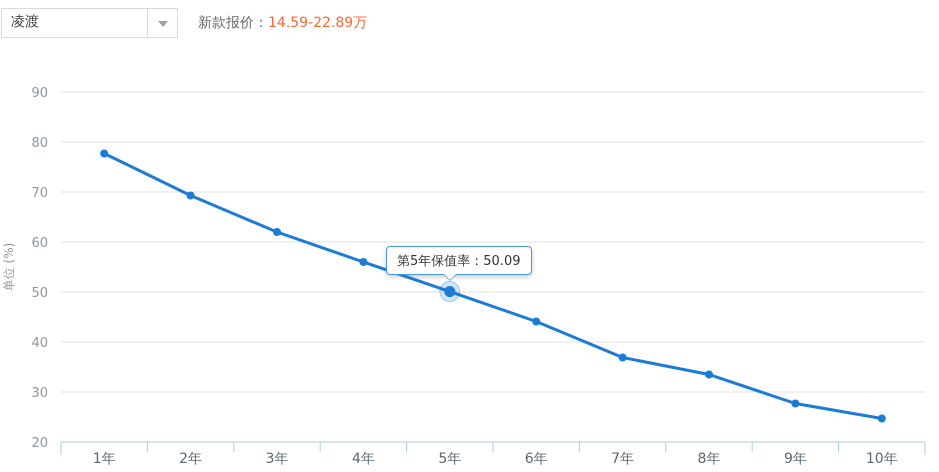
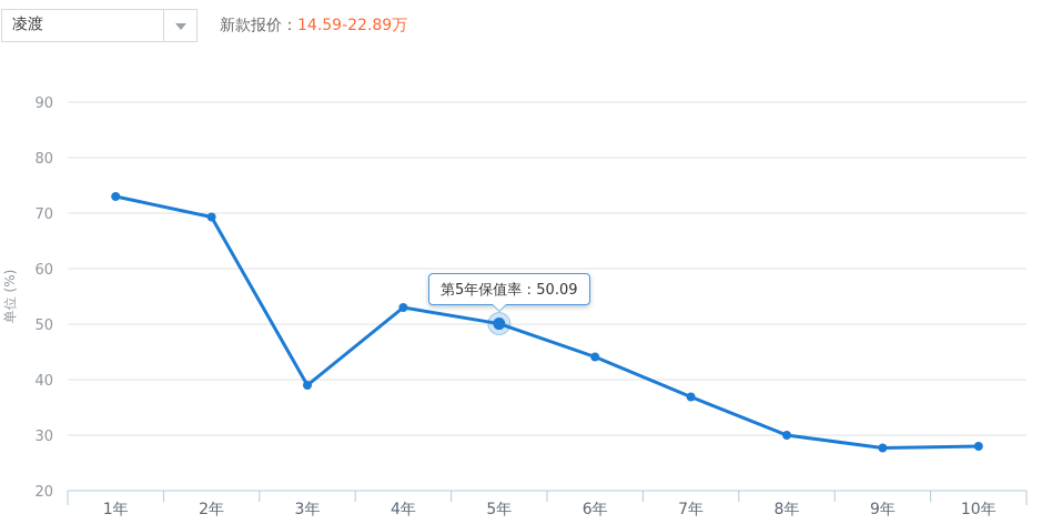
1年: 78 -> 73
3年: 62 -> 39
4年: 56 -> 53
8年: 34 -> 30
10年: 25 -> 28
